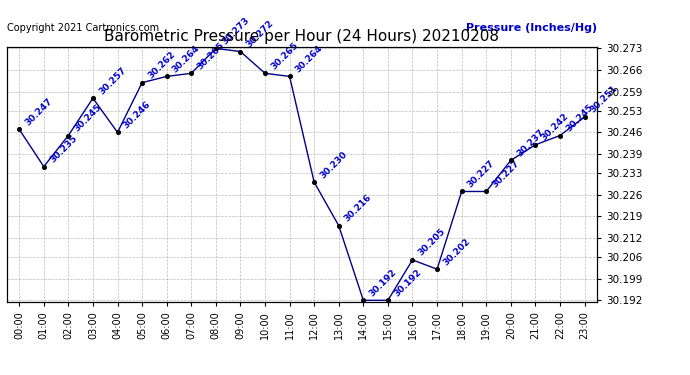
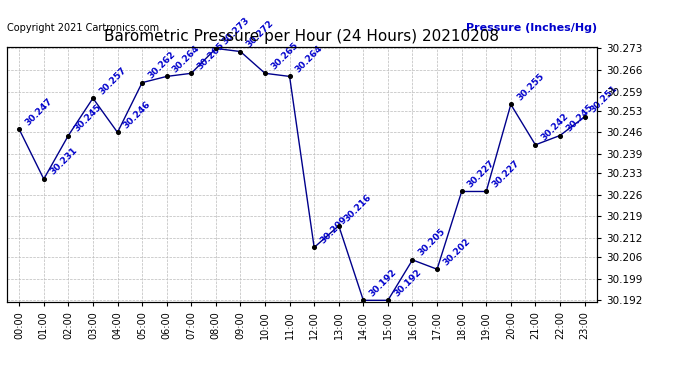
01:00: 30.235 -> 30.231
12:00: 30.230 -> 30.209
20:00: 30.237 -> 30.255
